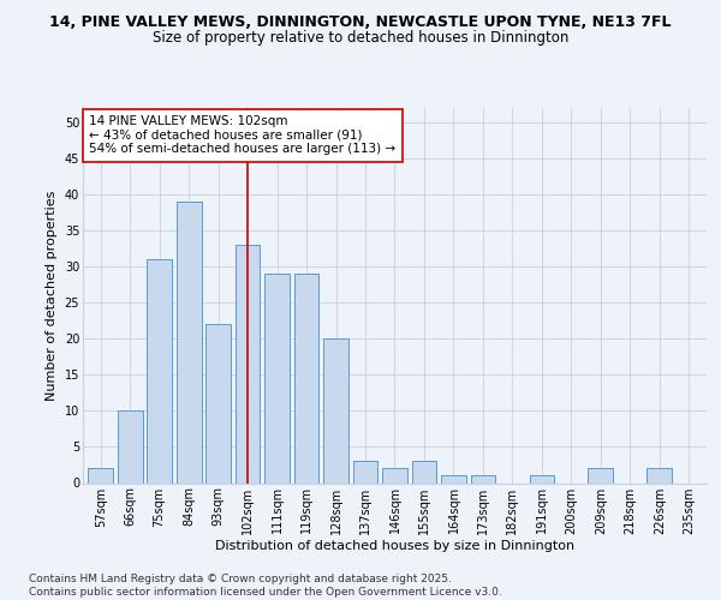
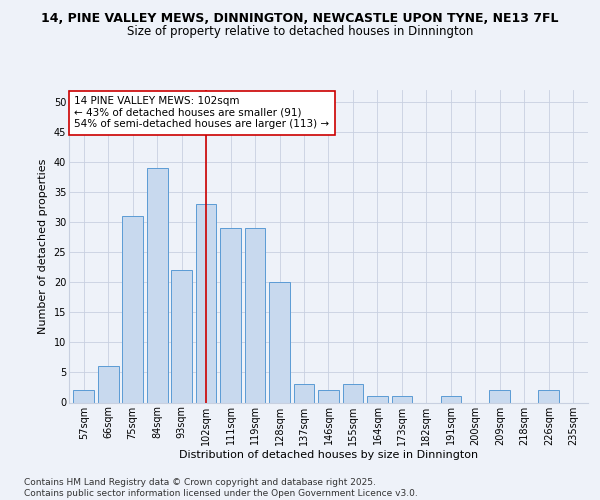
66sqm: 10 -> 6
